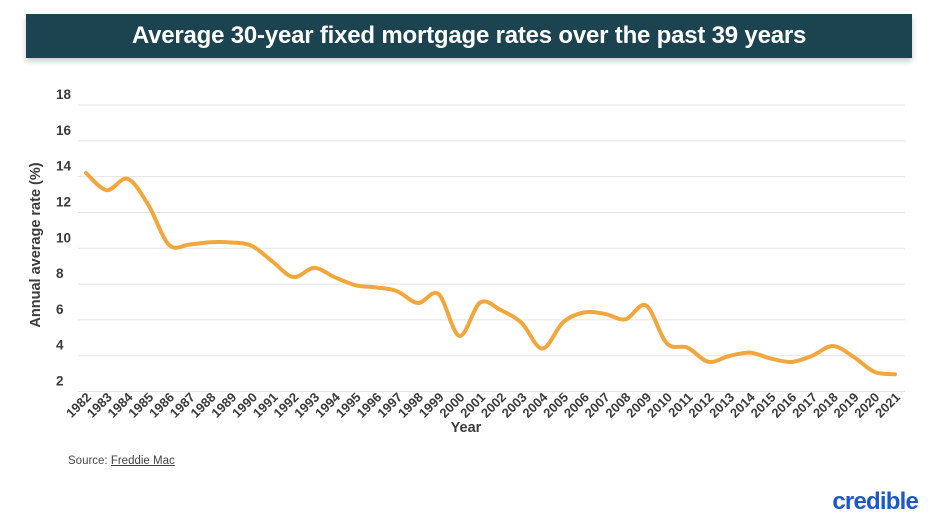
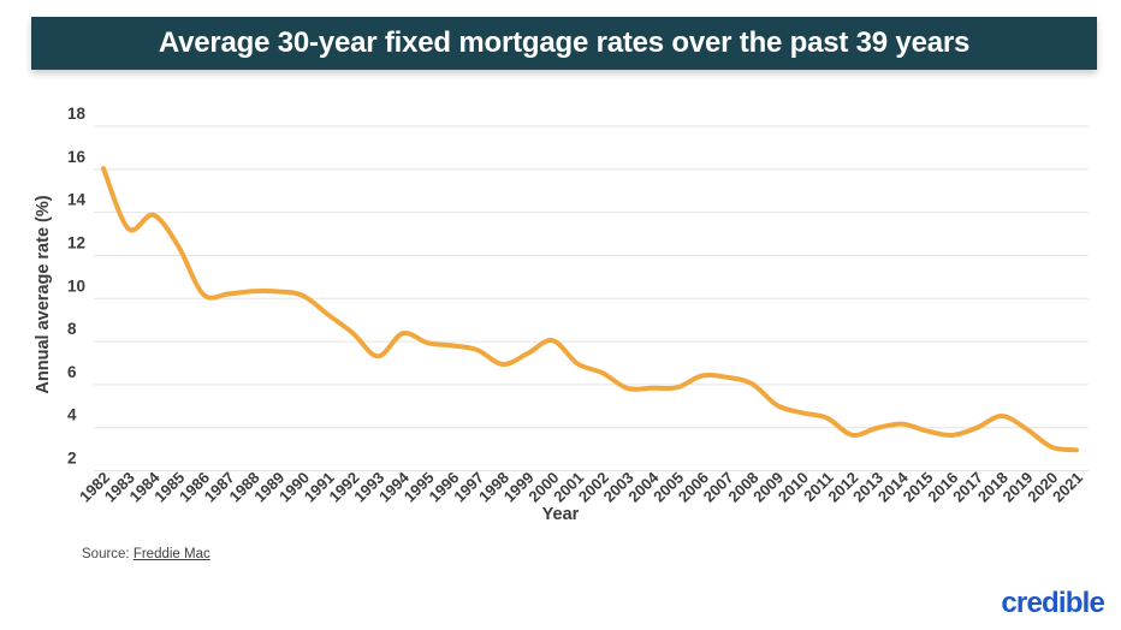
1982: 14.2 -> 16.0
1993: 8.9 -> 7.3
2000: 5.1 -> 8.1
2004: 4.4 -> 5.8
2009: 6.8 -> 5.0
